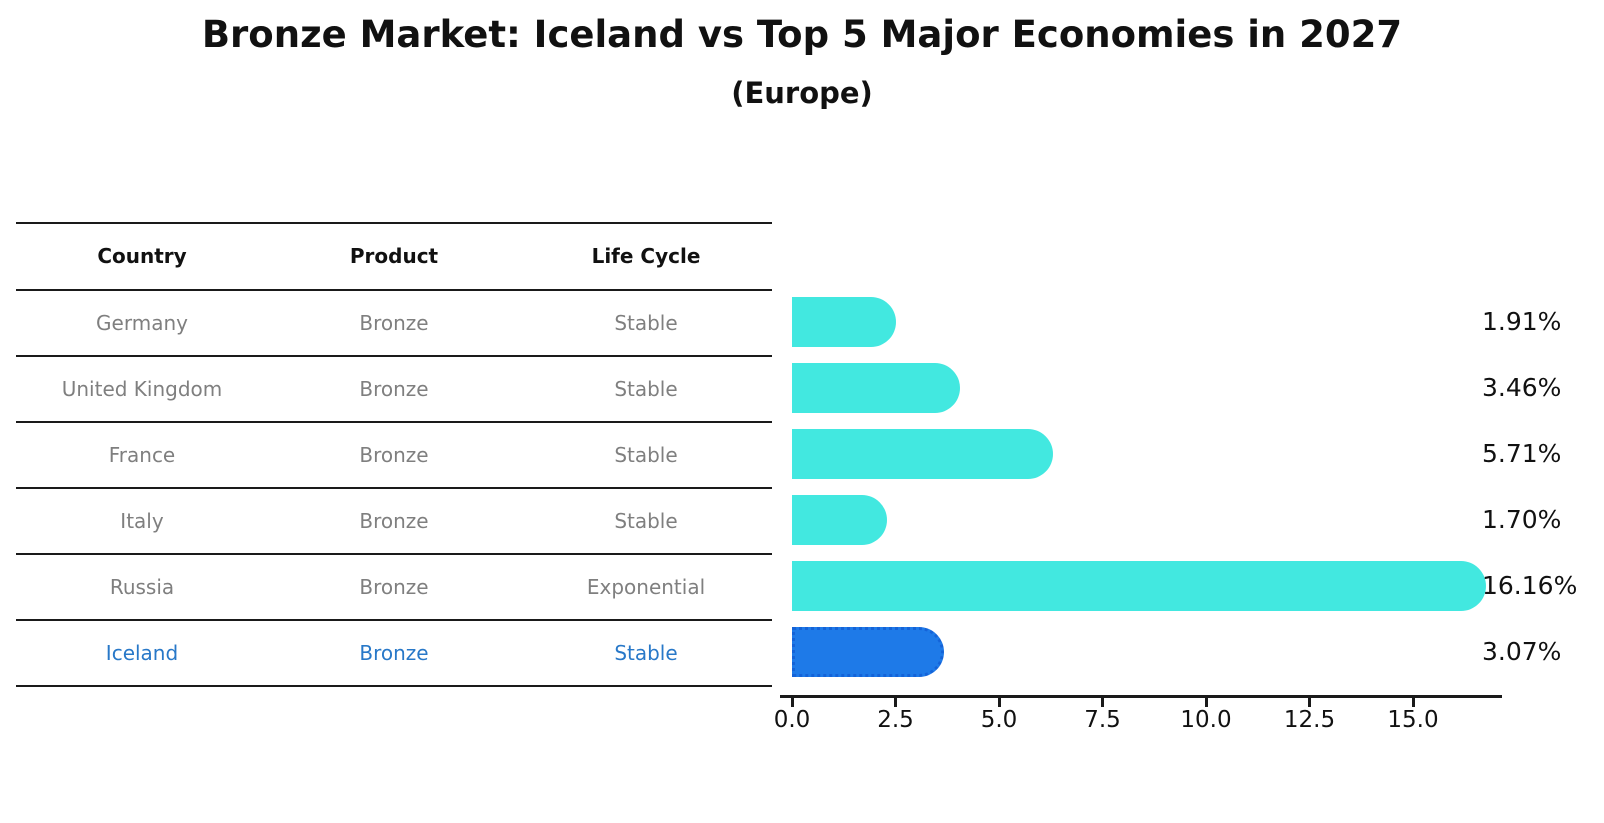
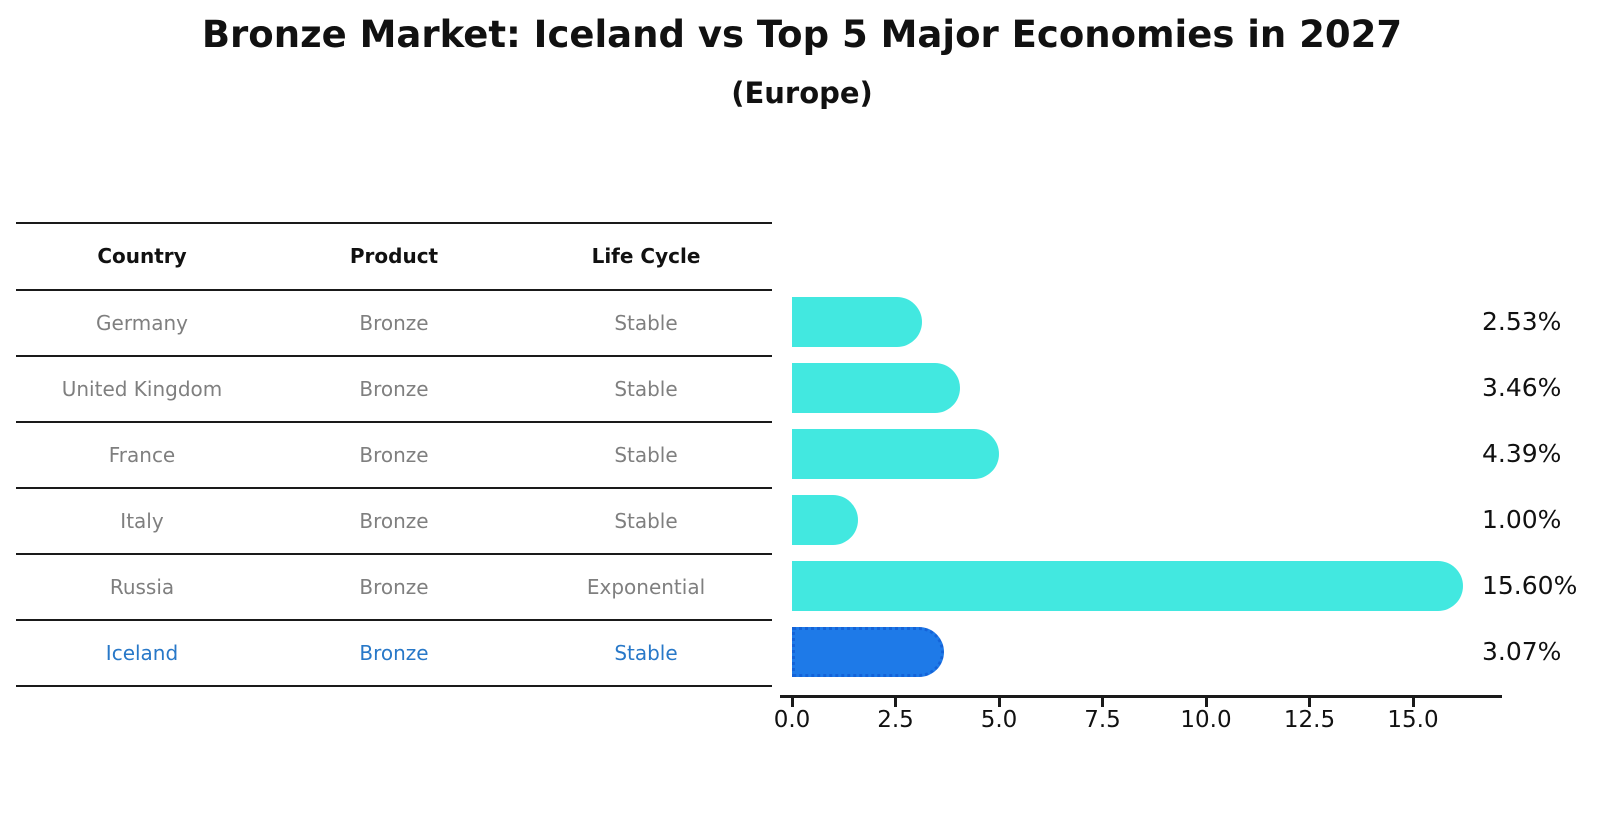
Germany: 1.91% -> 2.53%
France: 5.71% -> 4.39%
Italy: 1.70% -> 1.00%
Russia: 16.16% -> 15.60%
